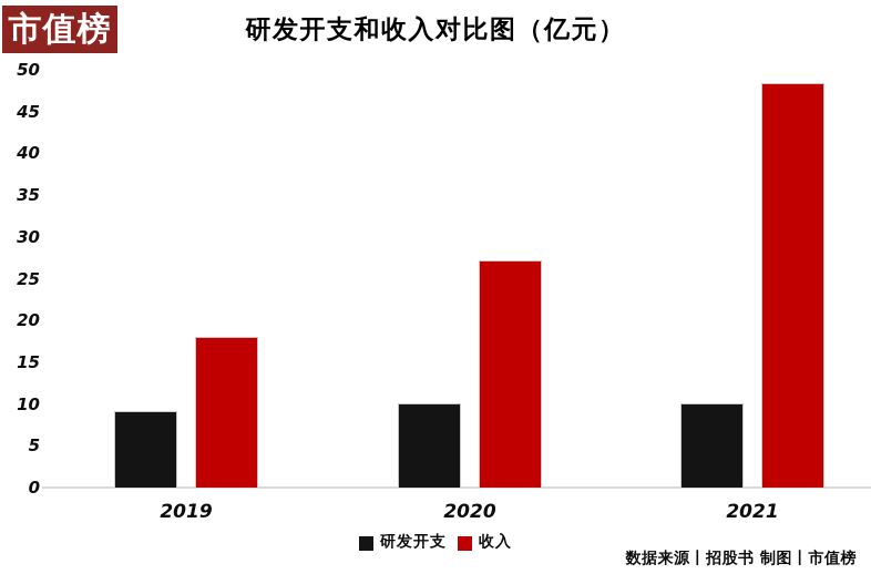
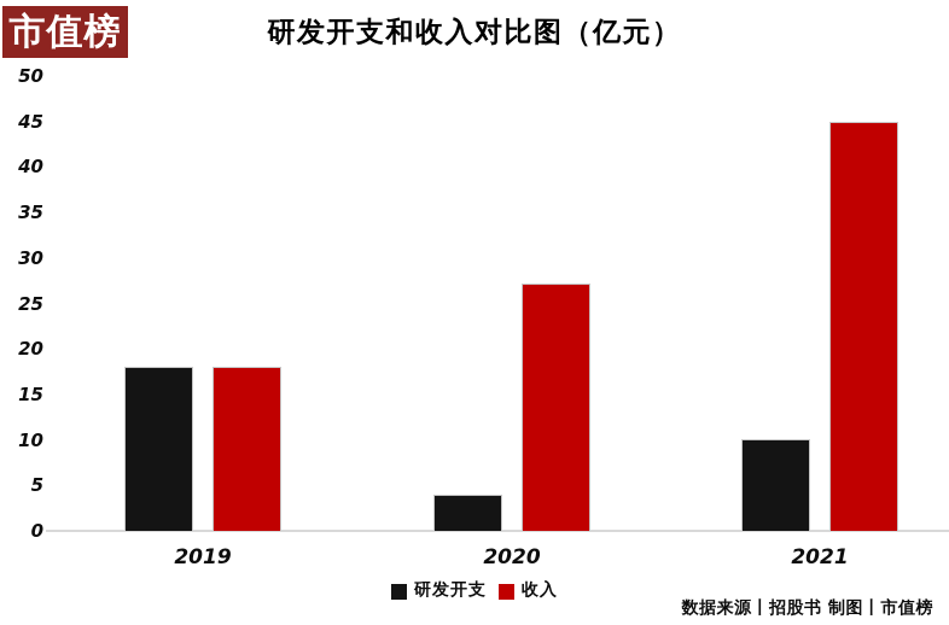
研发开支/2019: 9 -> 18
研发开支/2020: 10 -> 4
收入/2021: 48 -> 45
